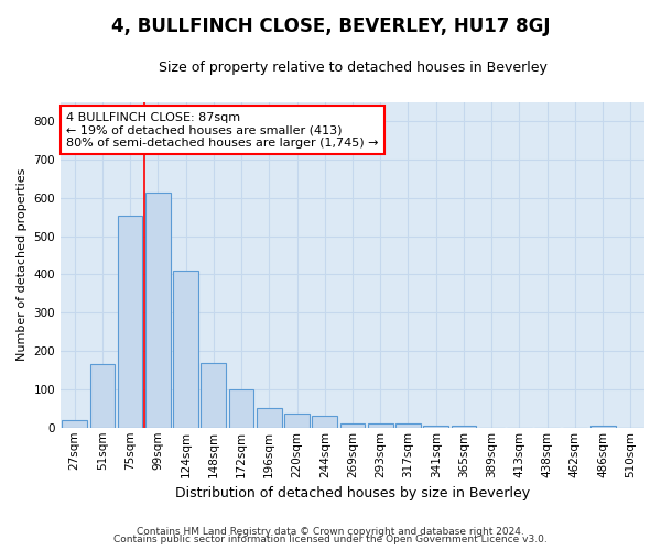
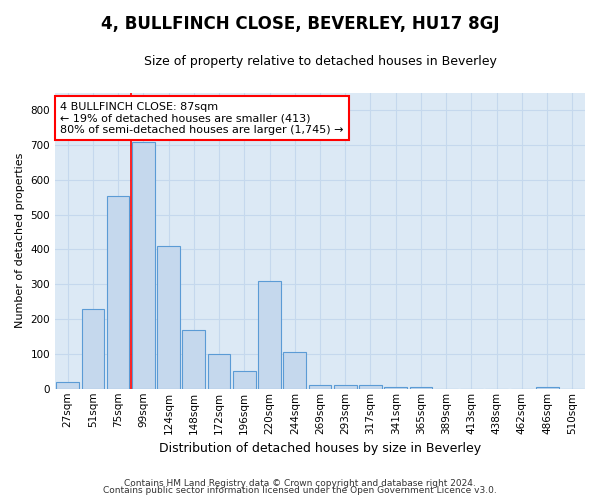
51sqm: 165 -> 230
99sqm: 615 -> 710
220sqm: 38 -> 310
244sqm: 32 -> 105
